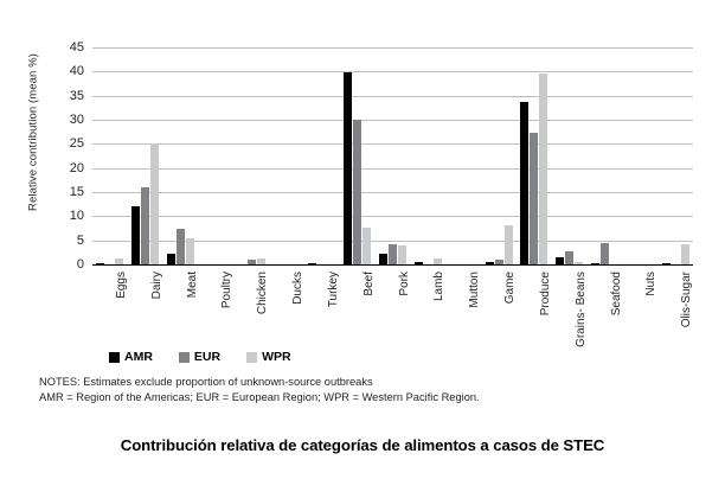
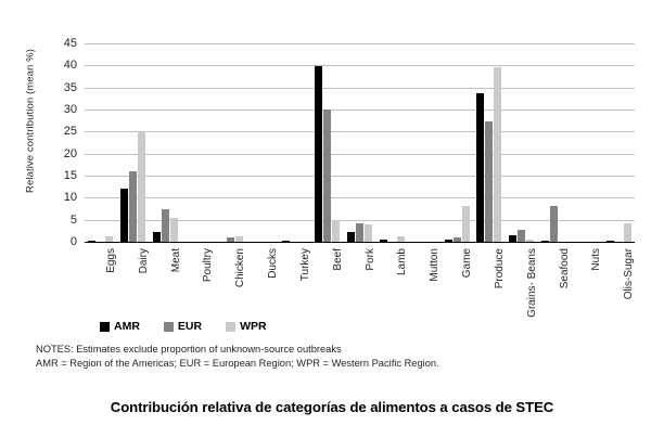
WPR/Beef: 8 -> 5
EUR/Seafood: 4 -> 8
